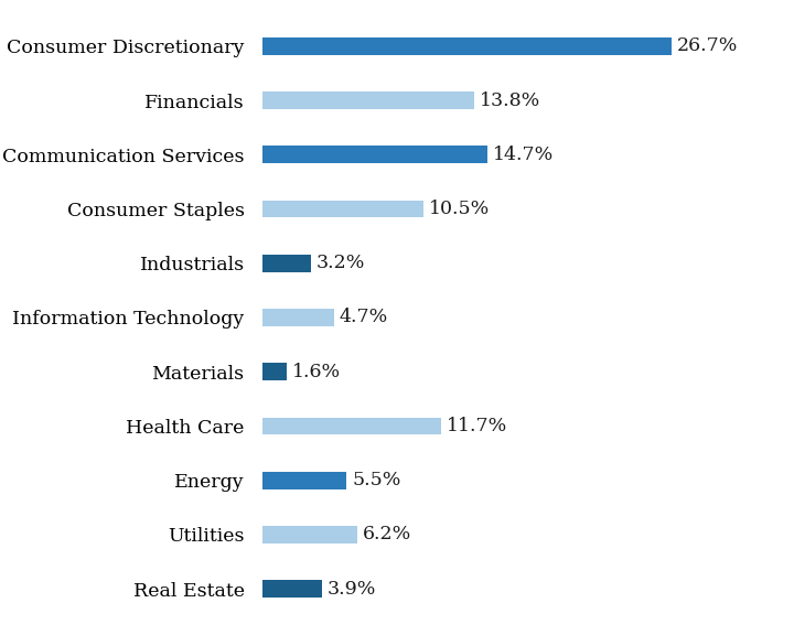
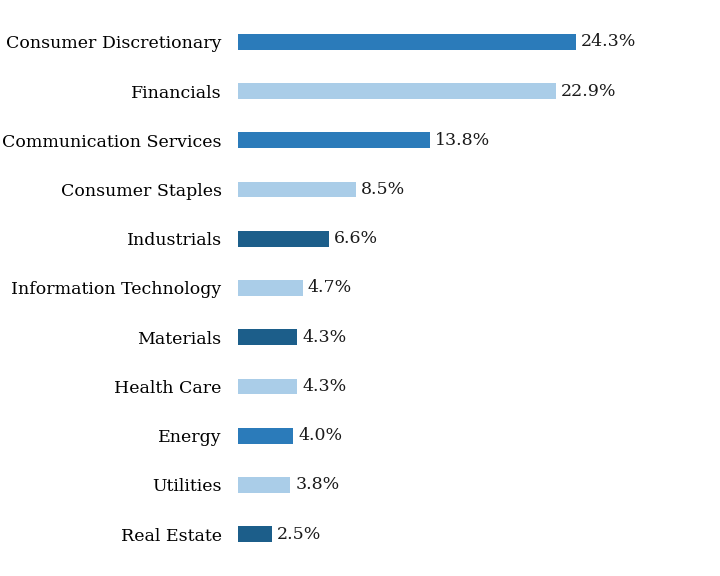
Consumer Discretionary: 26.7% -> 24.3%
Financials: 13.8% -> 22.9%
Communication Services: 14.7% -> 13.8%
Consumer Staples: 10.5% -> 8.5%
Industrials: 3.2% -> 6.6%
Materials: 1.6% -> 4.3%
Health Care: 11.7% -> 4.3%
Energy: 5.5% -> 4.0%
Utilities: 6.2% -> 3.8%
Real Estate: 3.9% -> 2.5%
